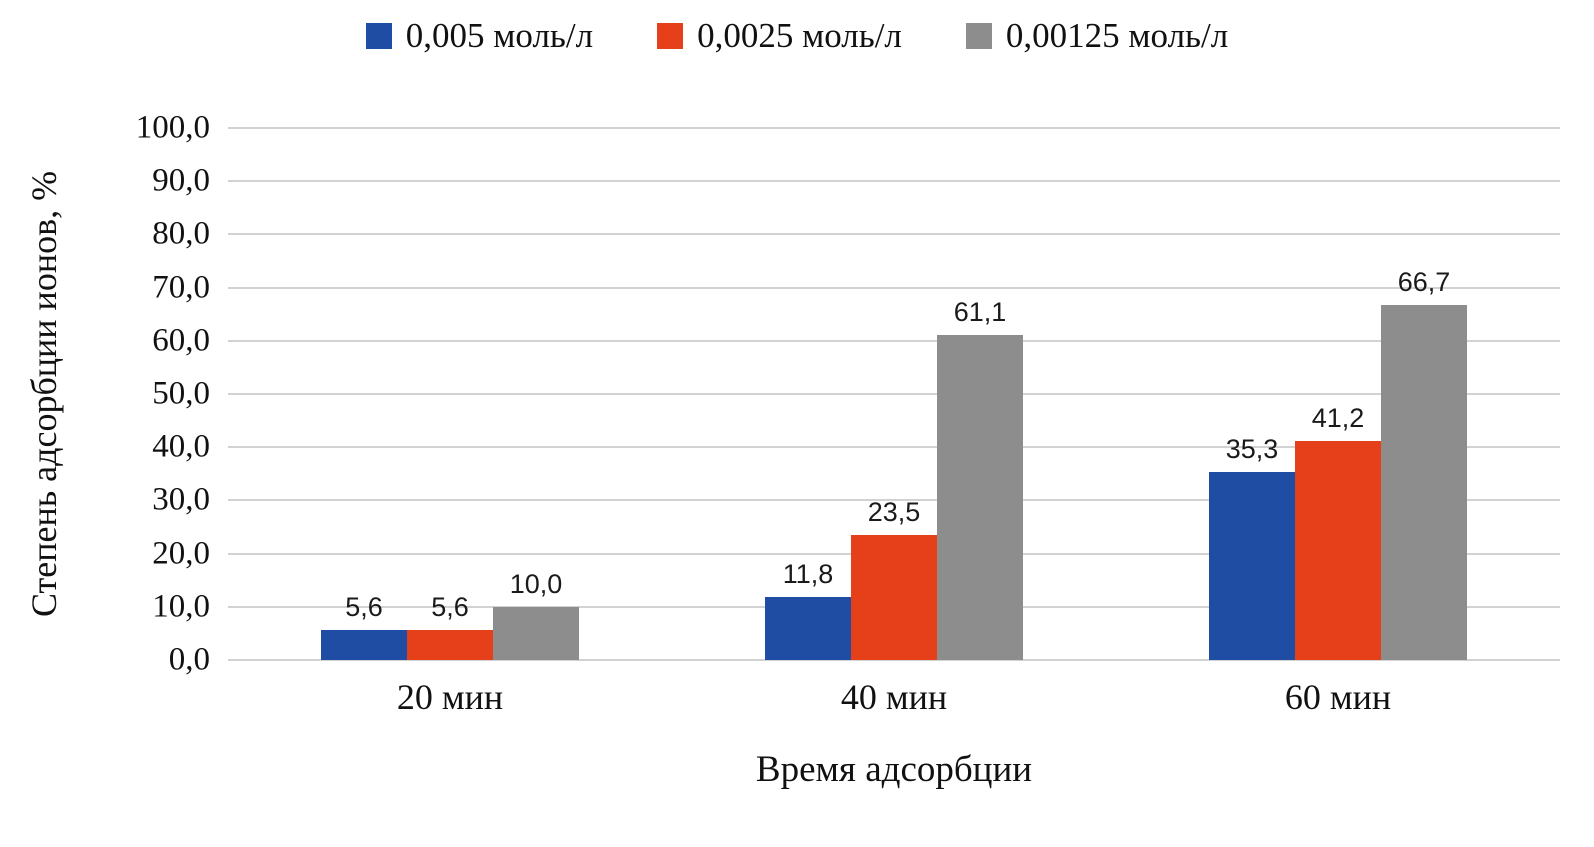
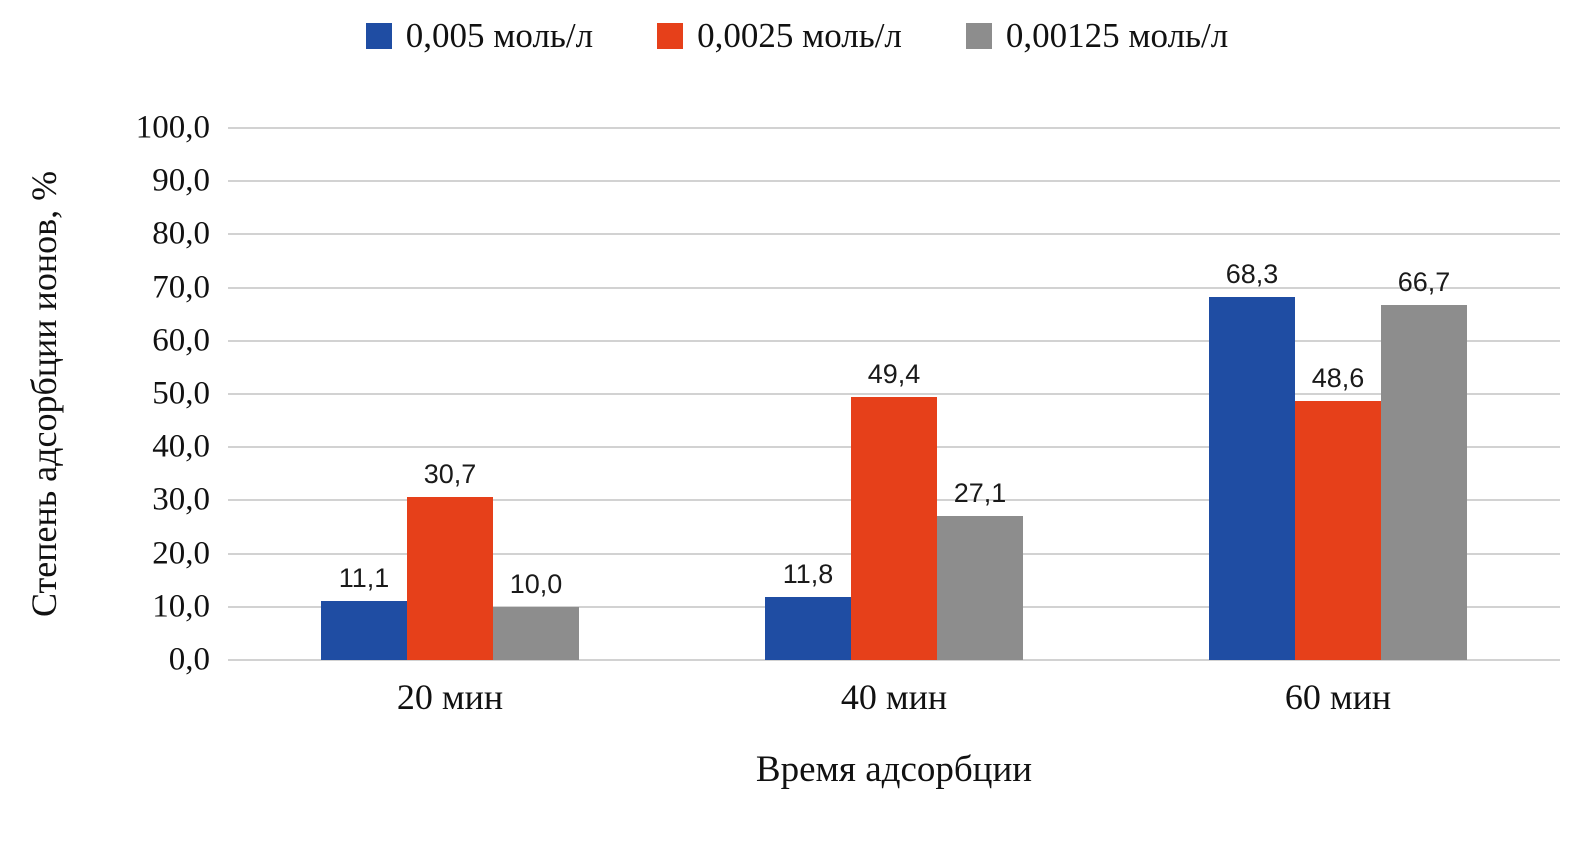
0,005 моль/л/20 мин: 5,6 -> 11,1
0,0025 моль/л/20 мин: 5,6 -> 30,7
0,0025 моль/л/40 мин: 23,5 -> 49,4
0,00125 моль/л/40 мин: 61,1 -> 27,1
0,005 моль/л/60 мин: 35,3 -> 68,3
0,0025 моль/л/60 мин: 41,2 -> 48,6
